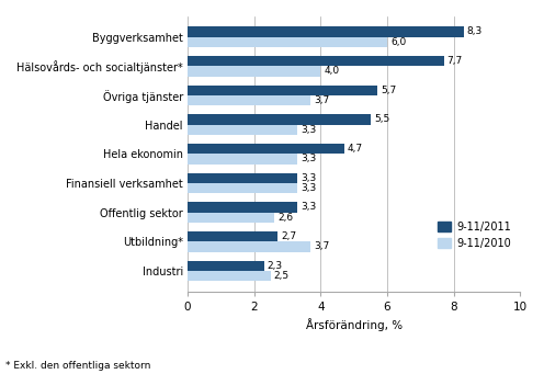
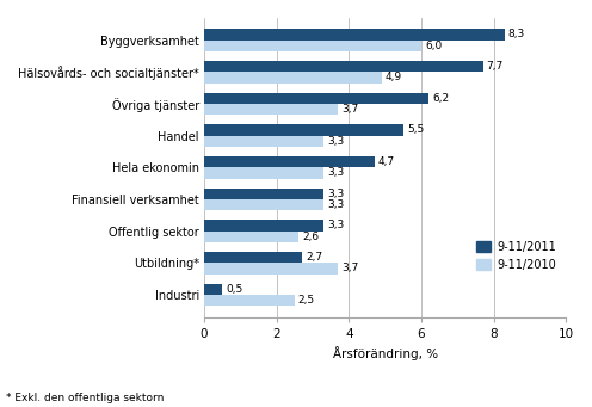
9-11/2010/Hälsovårds- och socialtjänster*: 4,0 -> 4,9
9-11/2011/Övriga tjänster: 5,7 -> 6,2
9-11/2011/Industri: 2,3 -> 0,5
